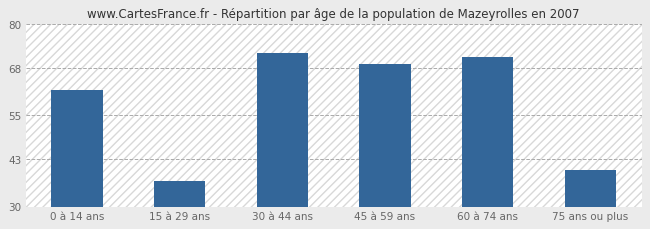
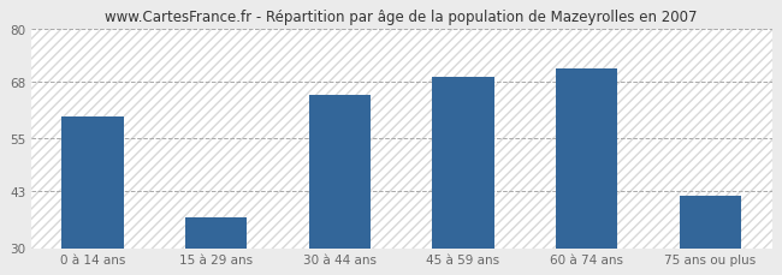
0 à 14 ans: 62 -> 60
30 à 44 ans: 72 -> 65
75 ans ou plus: 40 -> 42
